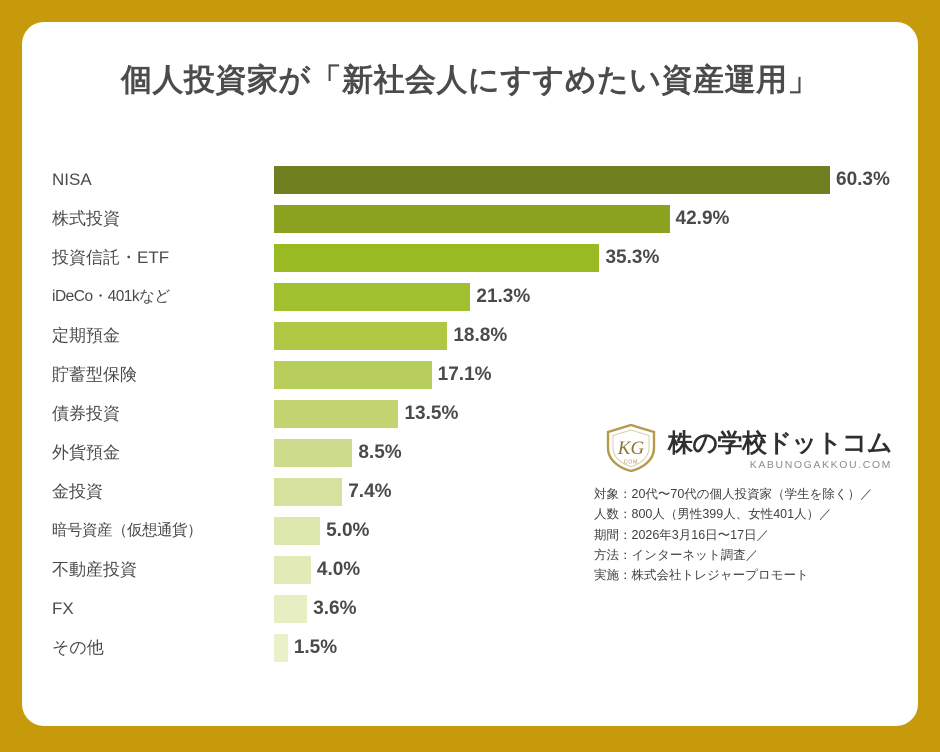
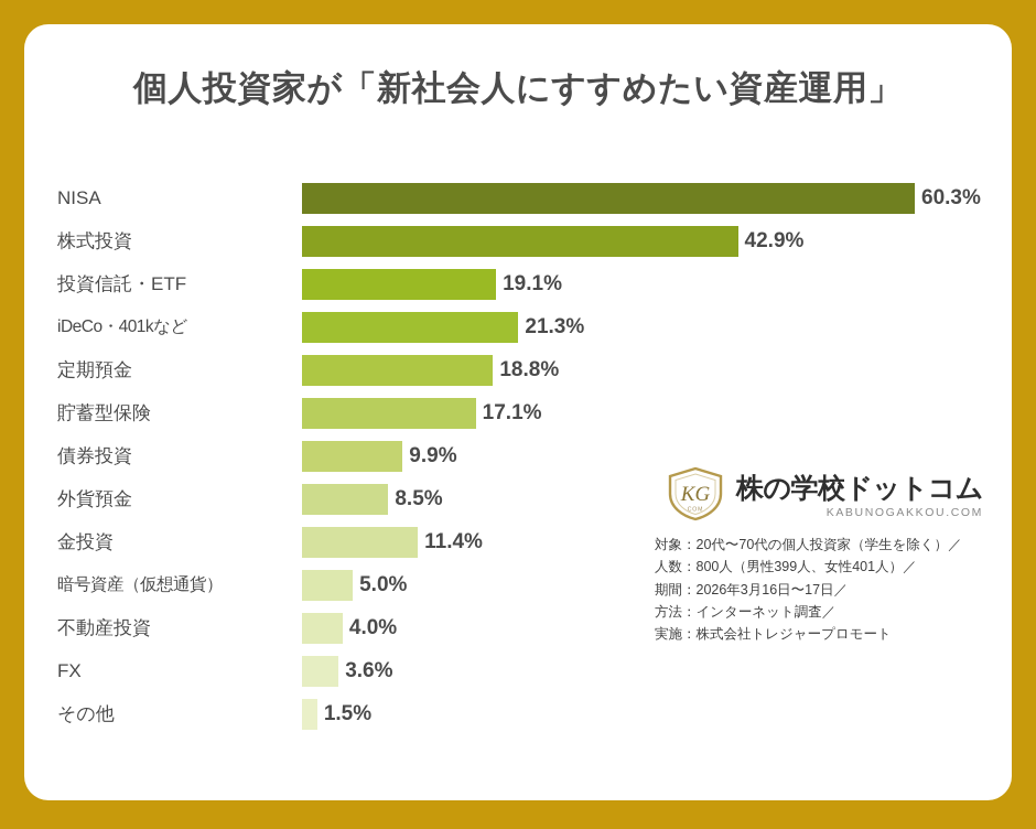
投資信託・ETF: 35.3% -> 19.1%
債券投資: 13.5% -> 9.9%
金投資: 7.4% -> 11.4%
